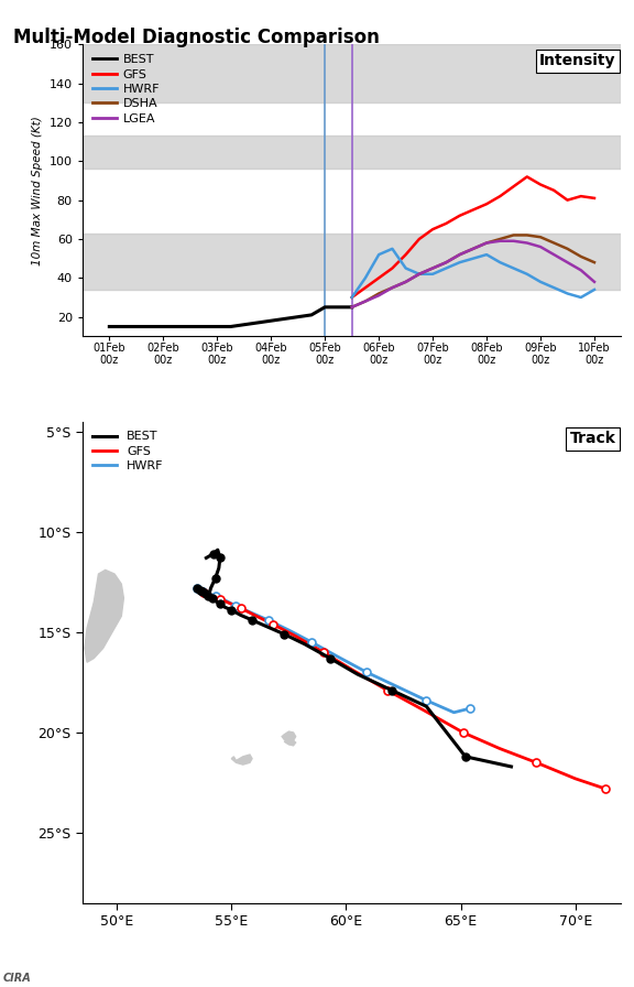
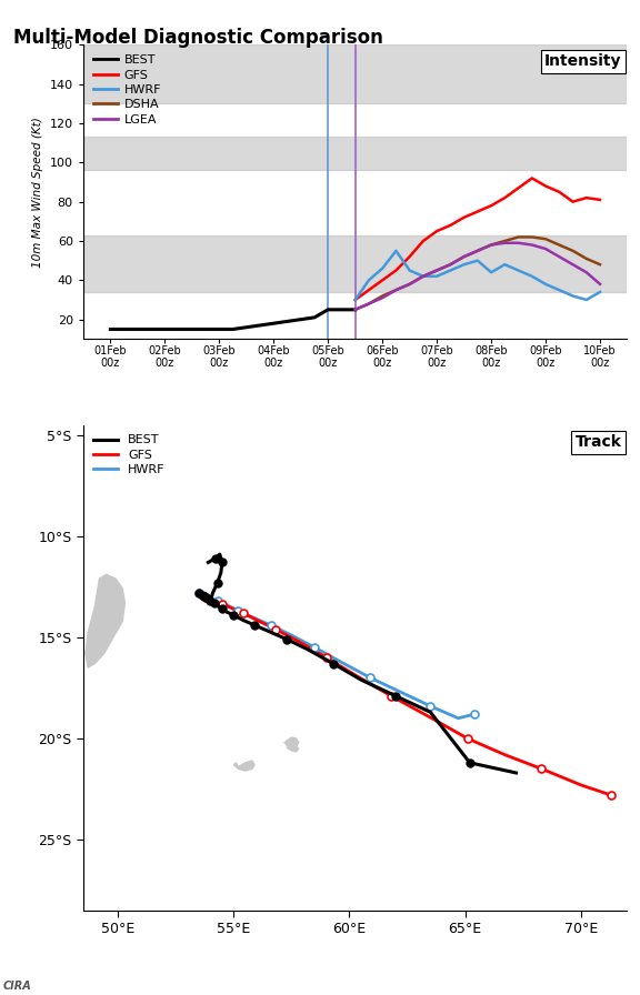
HWRF/06Feb 00z: 52 -> 46
HWRF/08Feb 00z: 52 -> 44
